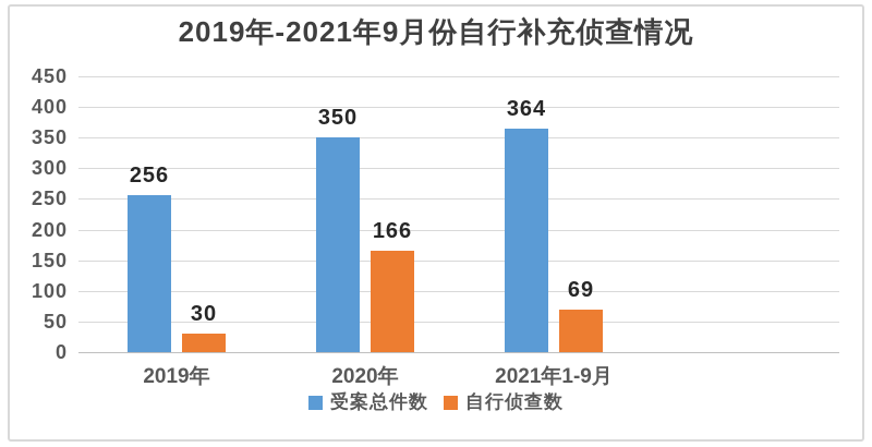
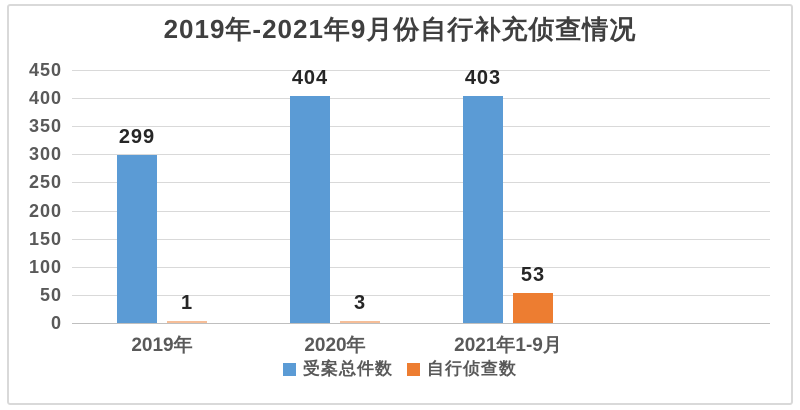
受案总件数/2019年: 256 -> 299
自行侦查数/2019年: 30 -> 1
受案总件数/2020年: 350 -> 404
自行侦查数/2020年: 166 -> 3
受案总件数/2021年1-9月: 364 -> 403
自行侦查数/2021年1-9月: 69 -> 53
